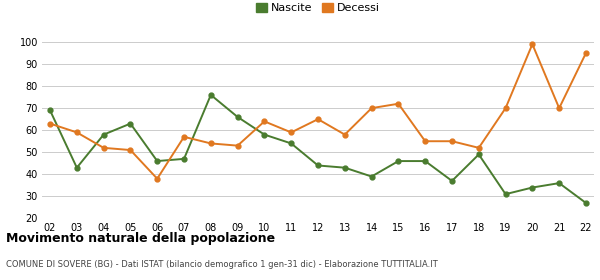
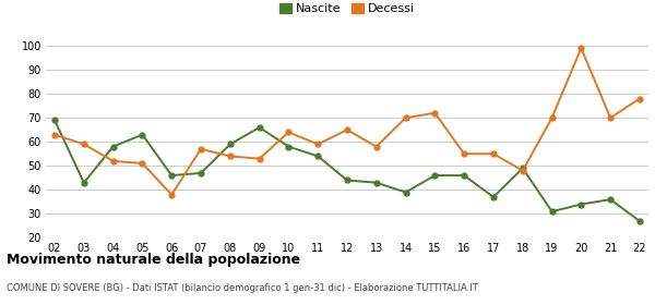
Nascite/08: 76 -> 59
Decessi/18: 52 -> 48
Decessi/22: 95 -> 78
